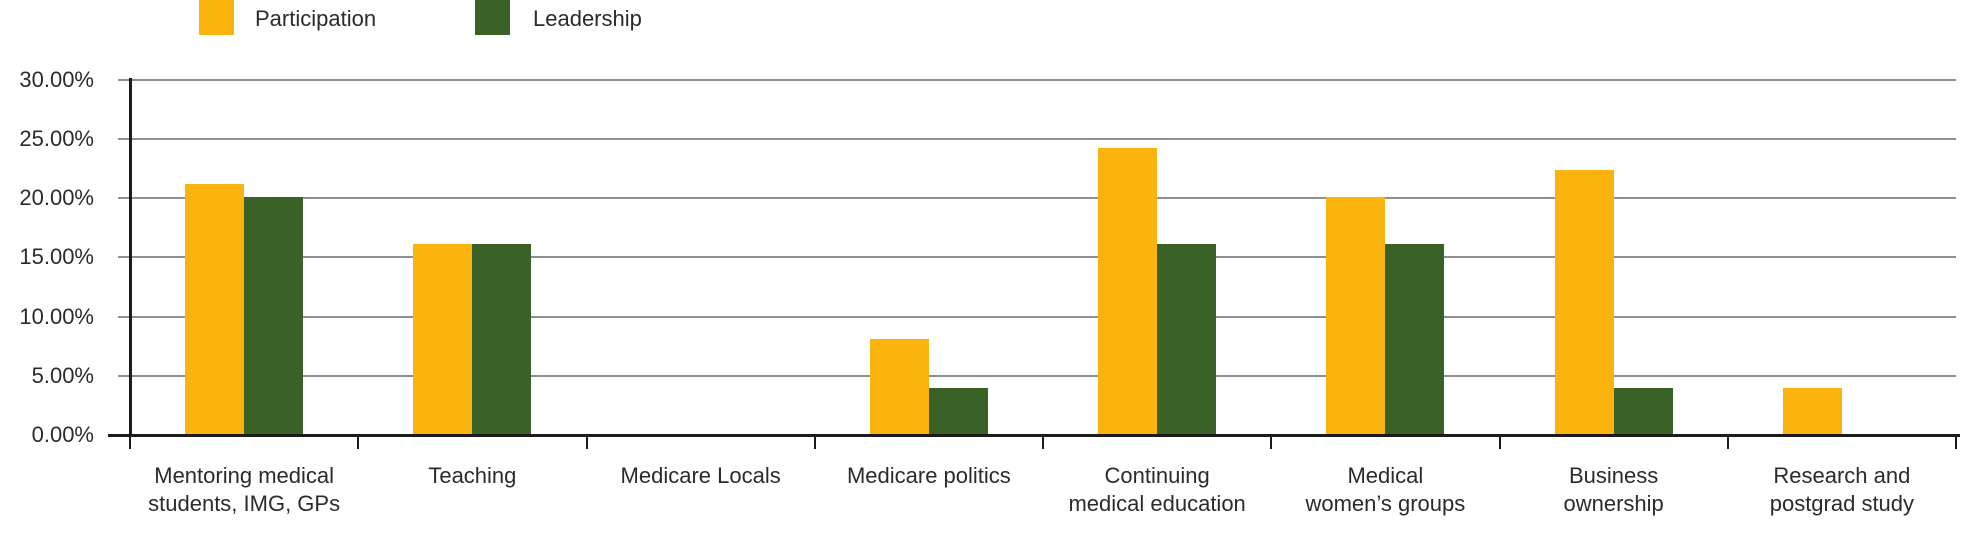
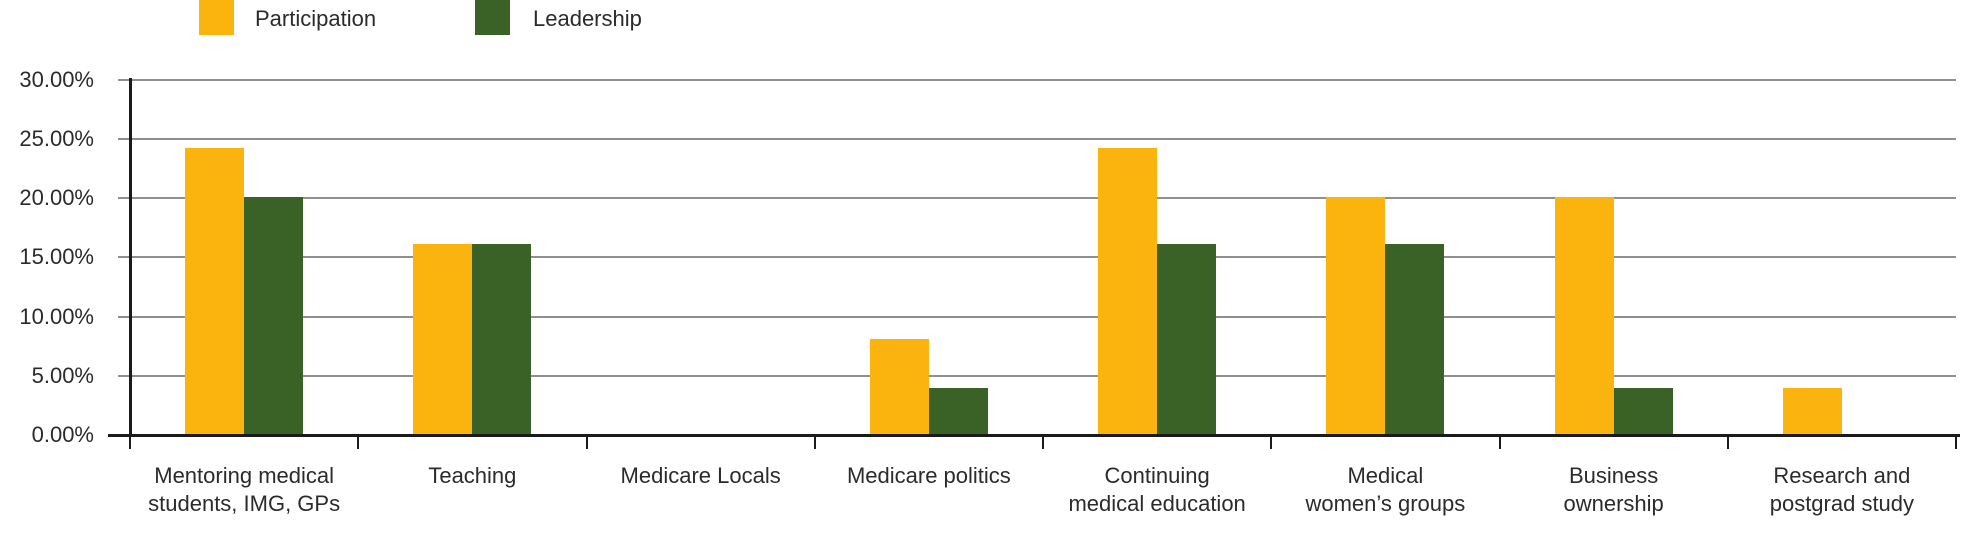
Participation/Mentoring medical students, IMG, GPs: 21.2% -> 24.2%
Participation/Business ownership: 22.4% -> 20.1%
